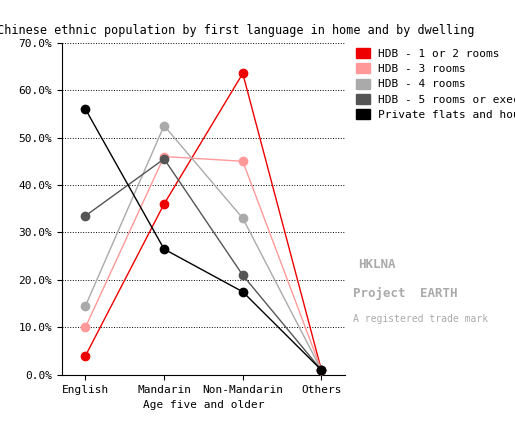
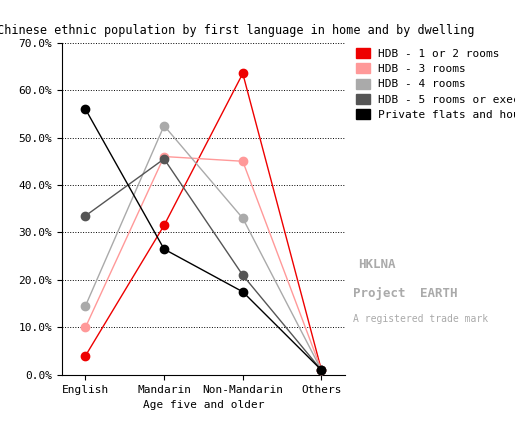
HDB - 1 or 2 rooms/Mandarin: 36.0% -> 31.5%
